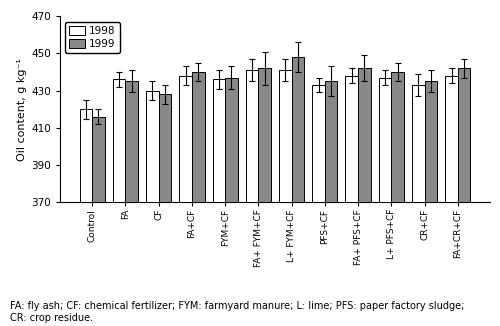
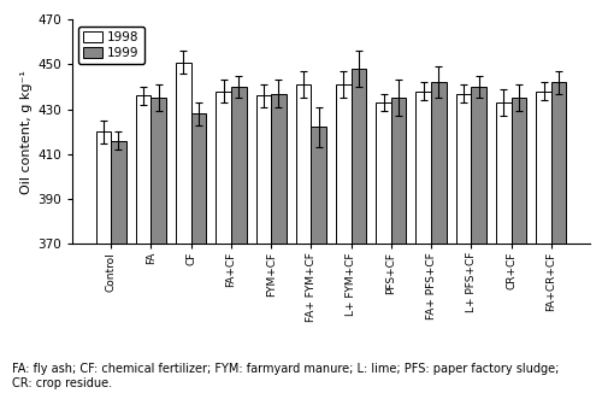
1998/CF: 430 -> 451
1999/FA+ FYM+CF: 442 -> 422
